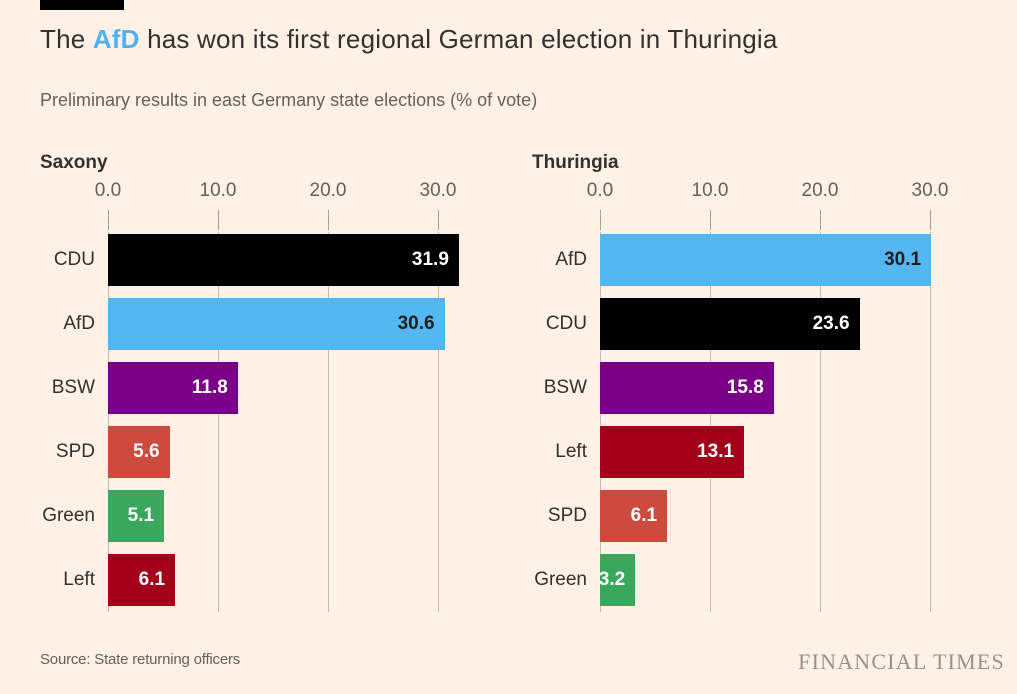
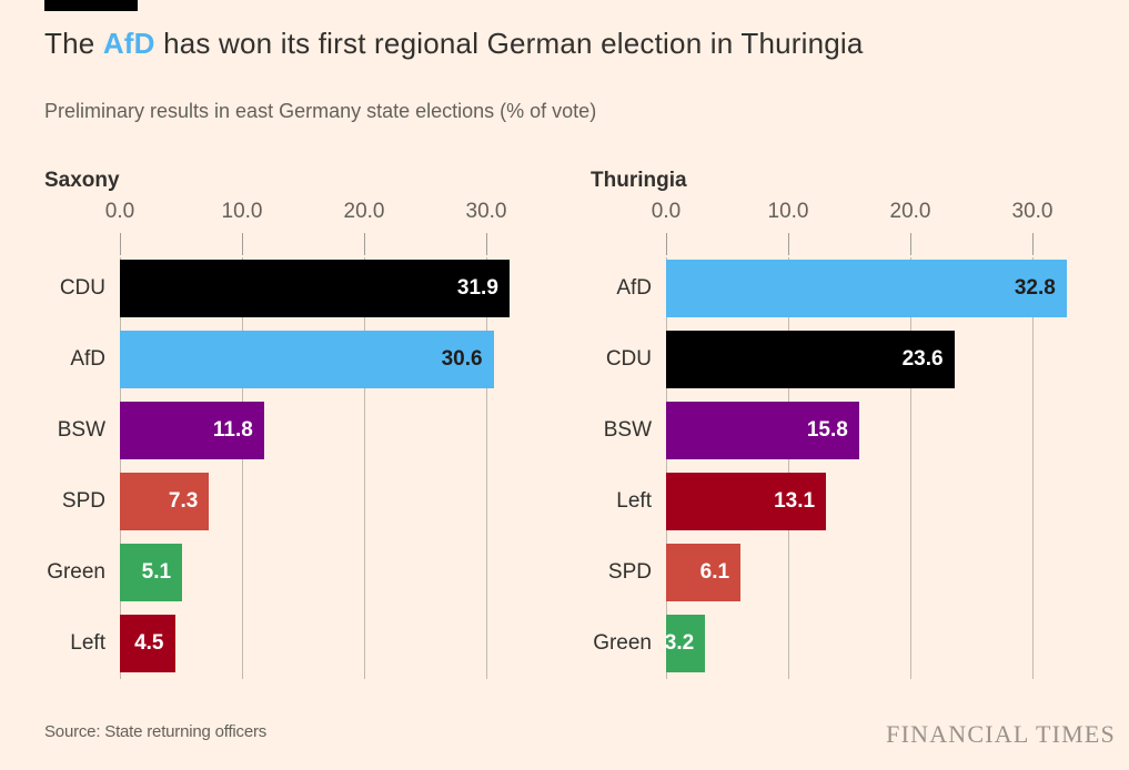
Saxony/SPD: 5.6 -> 7.3
Saxony/Left: 6.1 -> 4.5
Thuringia/AfD: 30.1 -> 32.8
